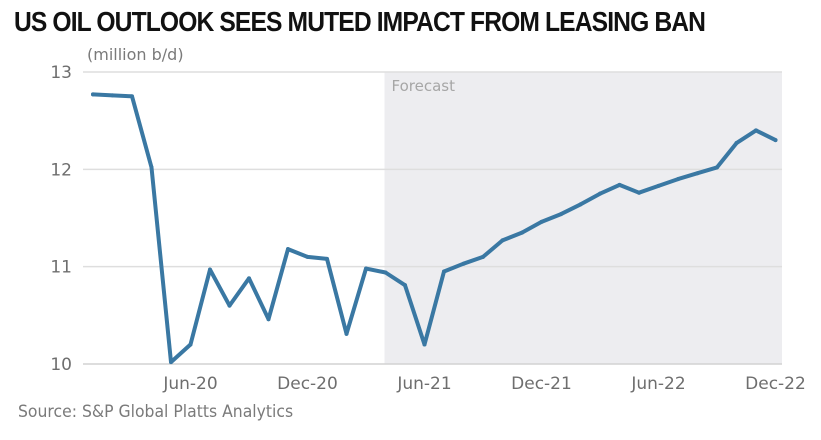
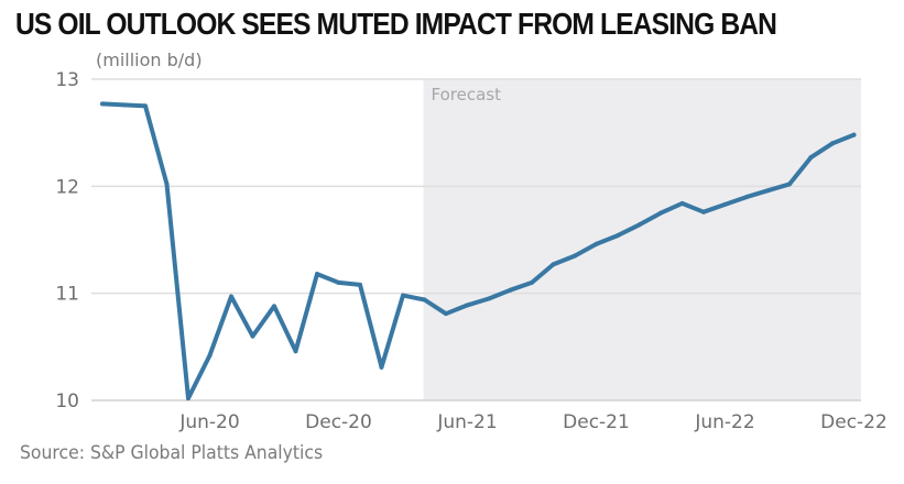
Jun-20: 10.2 -> 10.4
Jun-21: 10.2 -> 10.9
Dec-22: 12.3 -> 12.5
